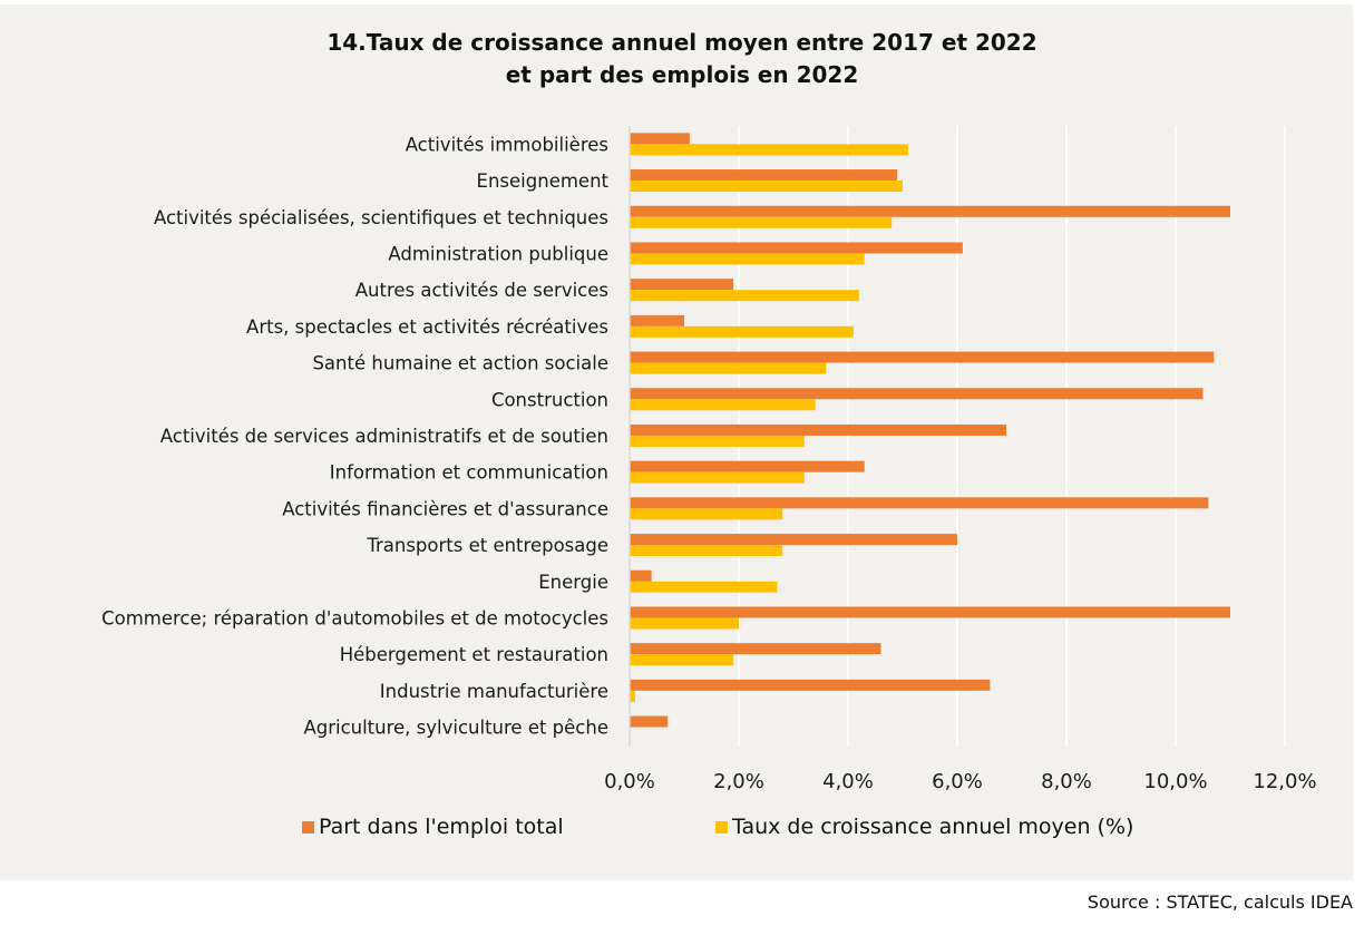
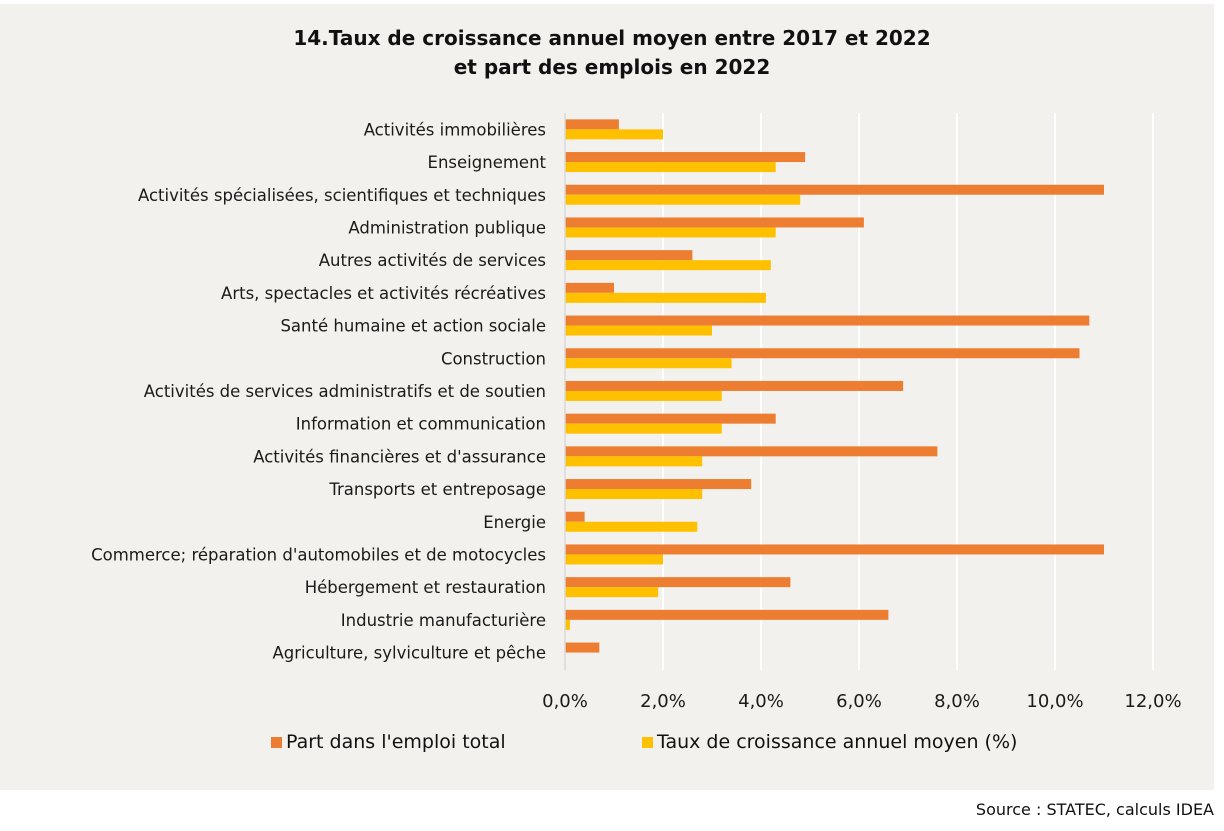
Taux de croissance annuel moyen (%)/Activités immobilières: 5,1% -> 2,0%
Taux de croissance annuel moyen (%)/Enseignement: 5,0% -> 4,3%
Part dans l'emploi total/Autres activités de services: 1,9% -> 2,6%
Taux de croissance annuel moyen (%)/Santé humaine et action sociale: 3,6% -> 3,0%
Part dans l'emploi total/Activités financières et d'assurance: 10,6% -> 7,6%
Part dans l'emploi total/Transports et entreposage: 6,0% -> 3,8%
